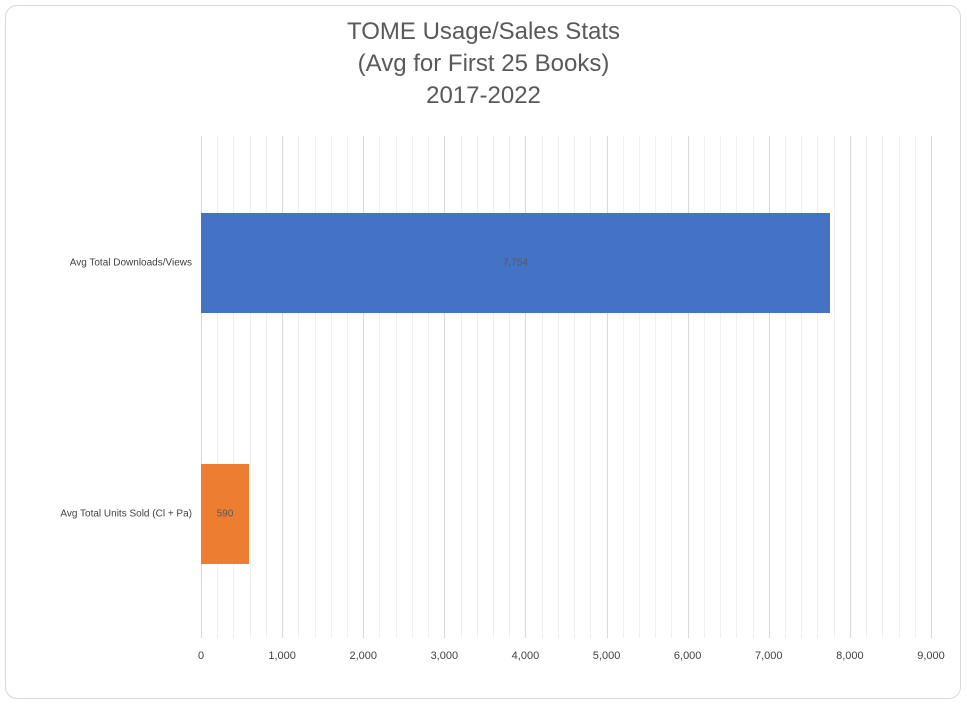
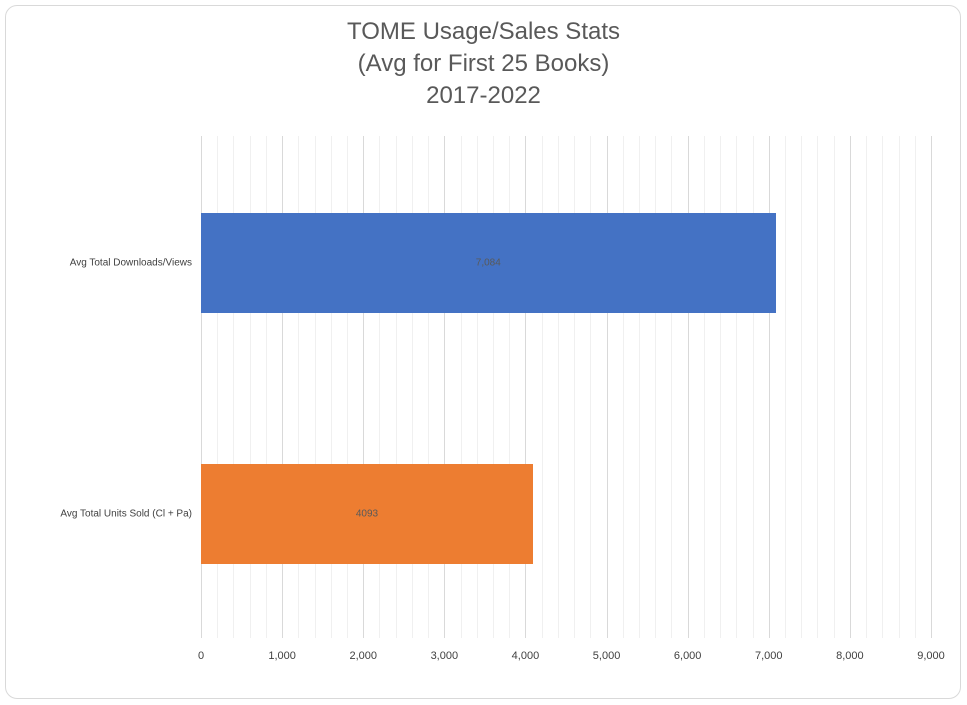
Avg Total Downloads/Views: 7,754 -> 7,084
Avg Total Units Sold (Cl + Pa): 590 -> 4093
